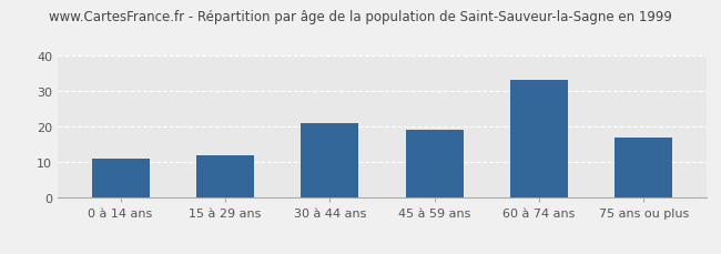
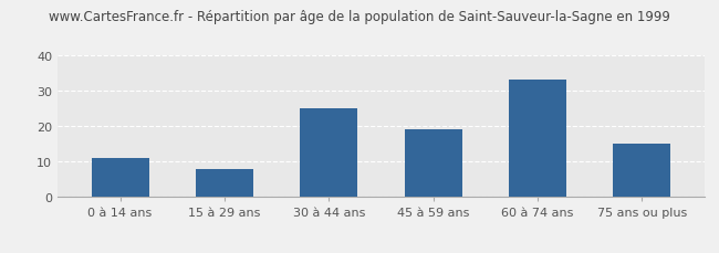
15 à 29 ans: 12 -> 8
30 à 44 ans: 21 -> 25
75 ans ou plus: 17 -> 15
